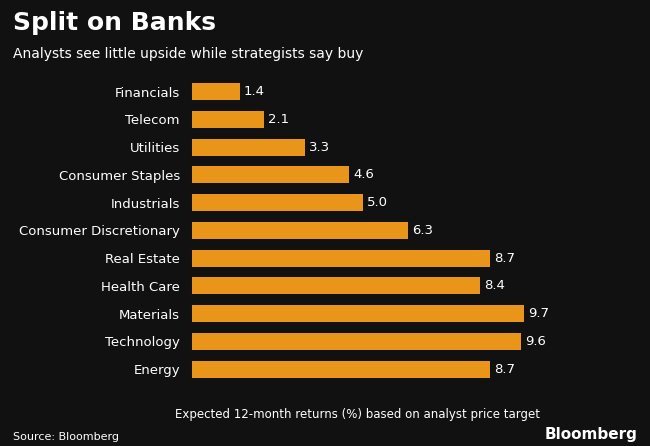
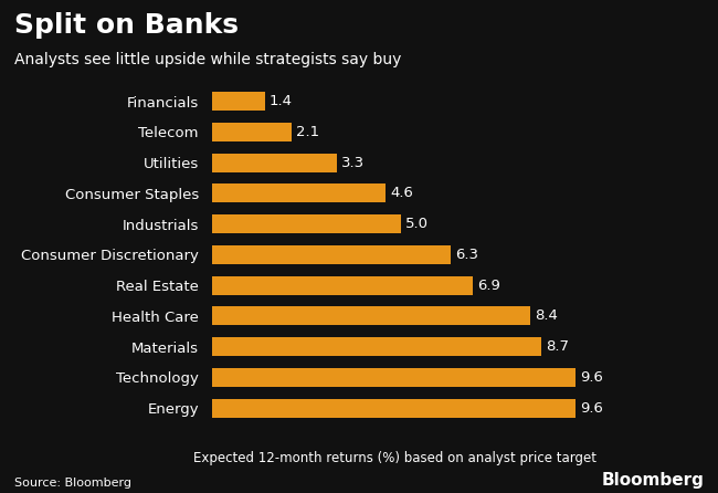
Real Estate: 8.7 -> 6.9
Materials: 9.7 -> 8.7
Energy: 8.7 -> 9.6
